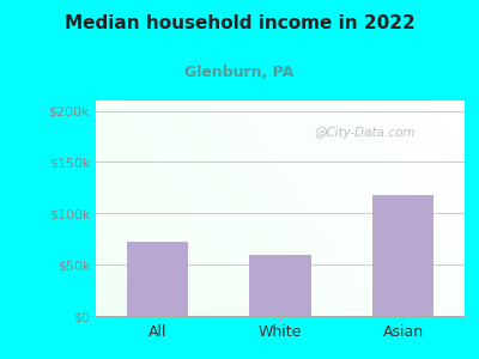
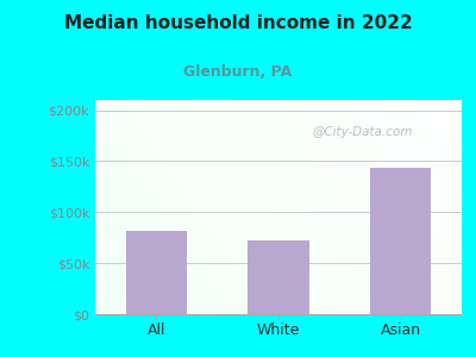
All: $72k -> $82k
White: $60k -> $72k
Asian: $118k -> $143k
